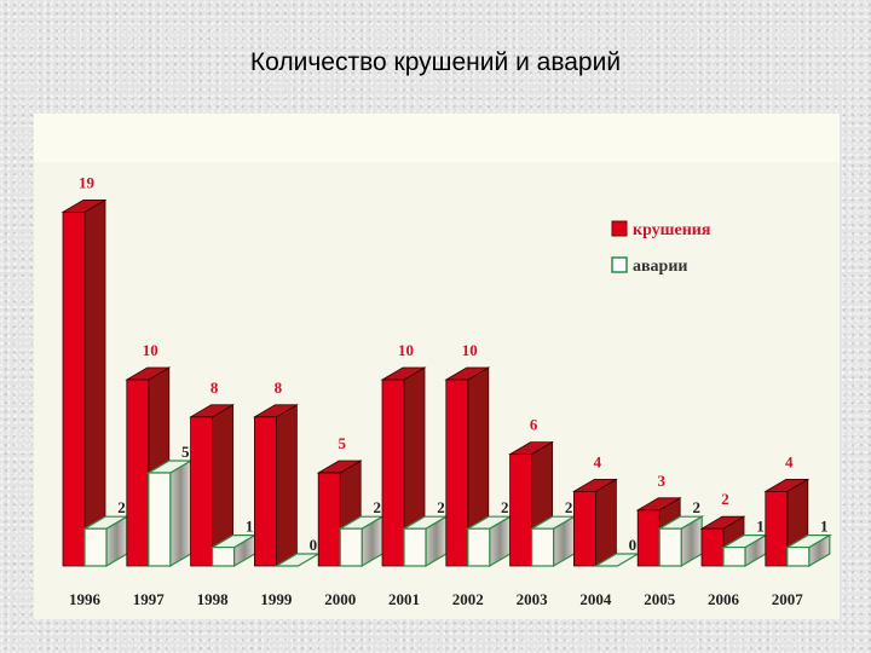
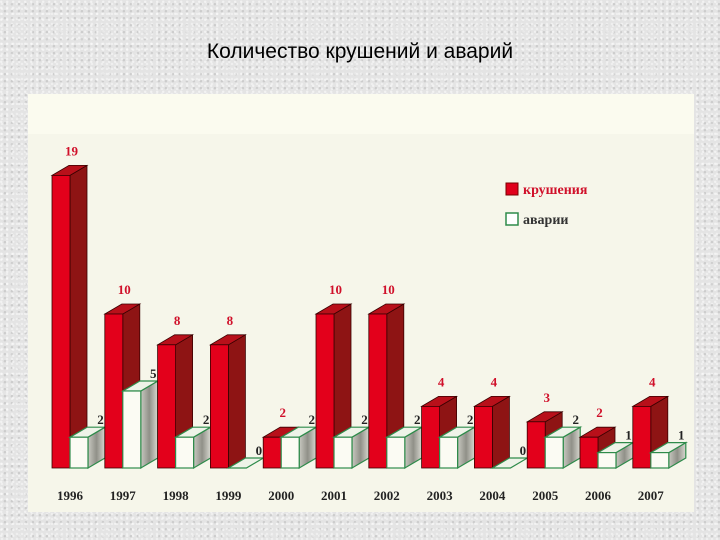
аварии/1998: 1 -> 2
крушения/2000: 5 -> 2
крушения/2003: 6 -> 4
